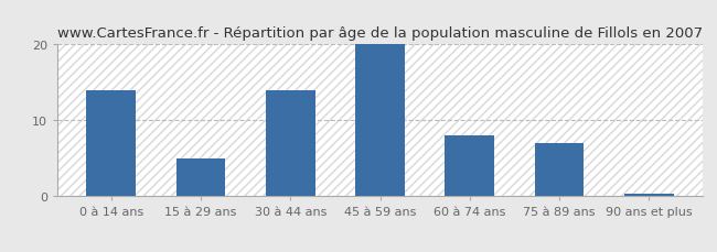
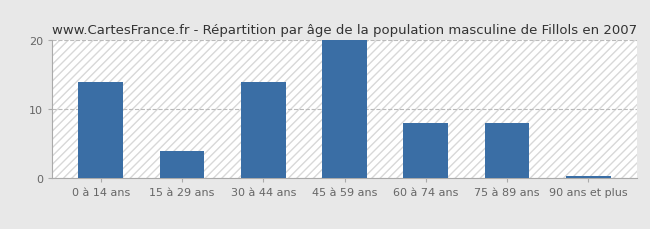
15 à 29 ans: 5.0 -> 4.0
75 à 89 ans: 7.0 -> 8.0
